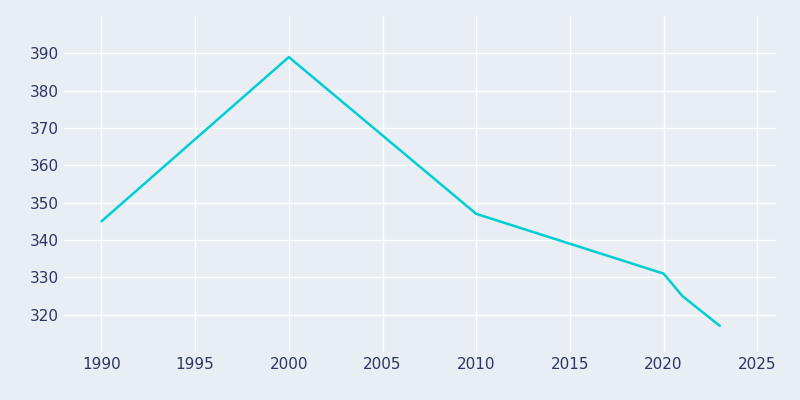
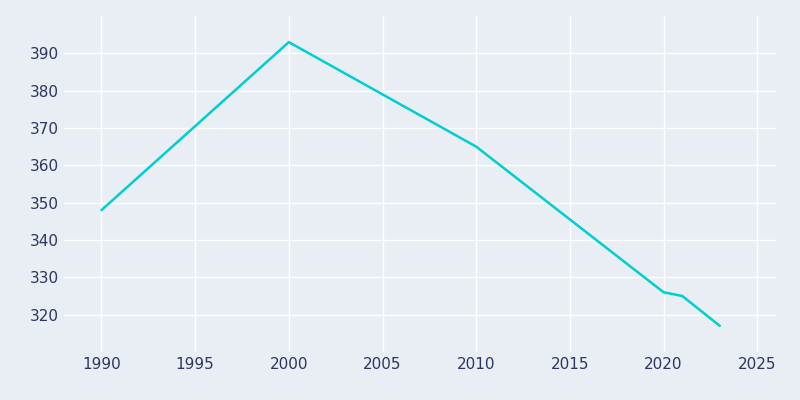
1990: 345 -> 348
2000: 389 -> 393
2010: 347 -> 365
2020: 331 -> 326
